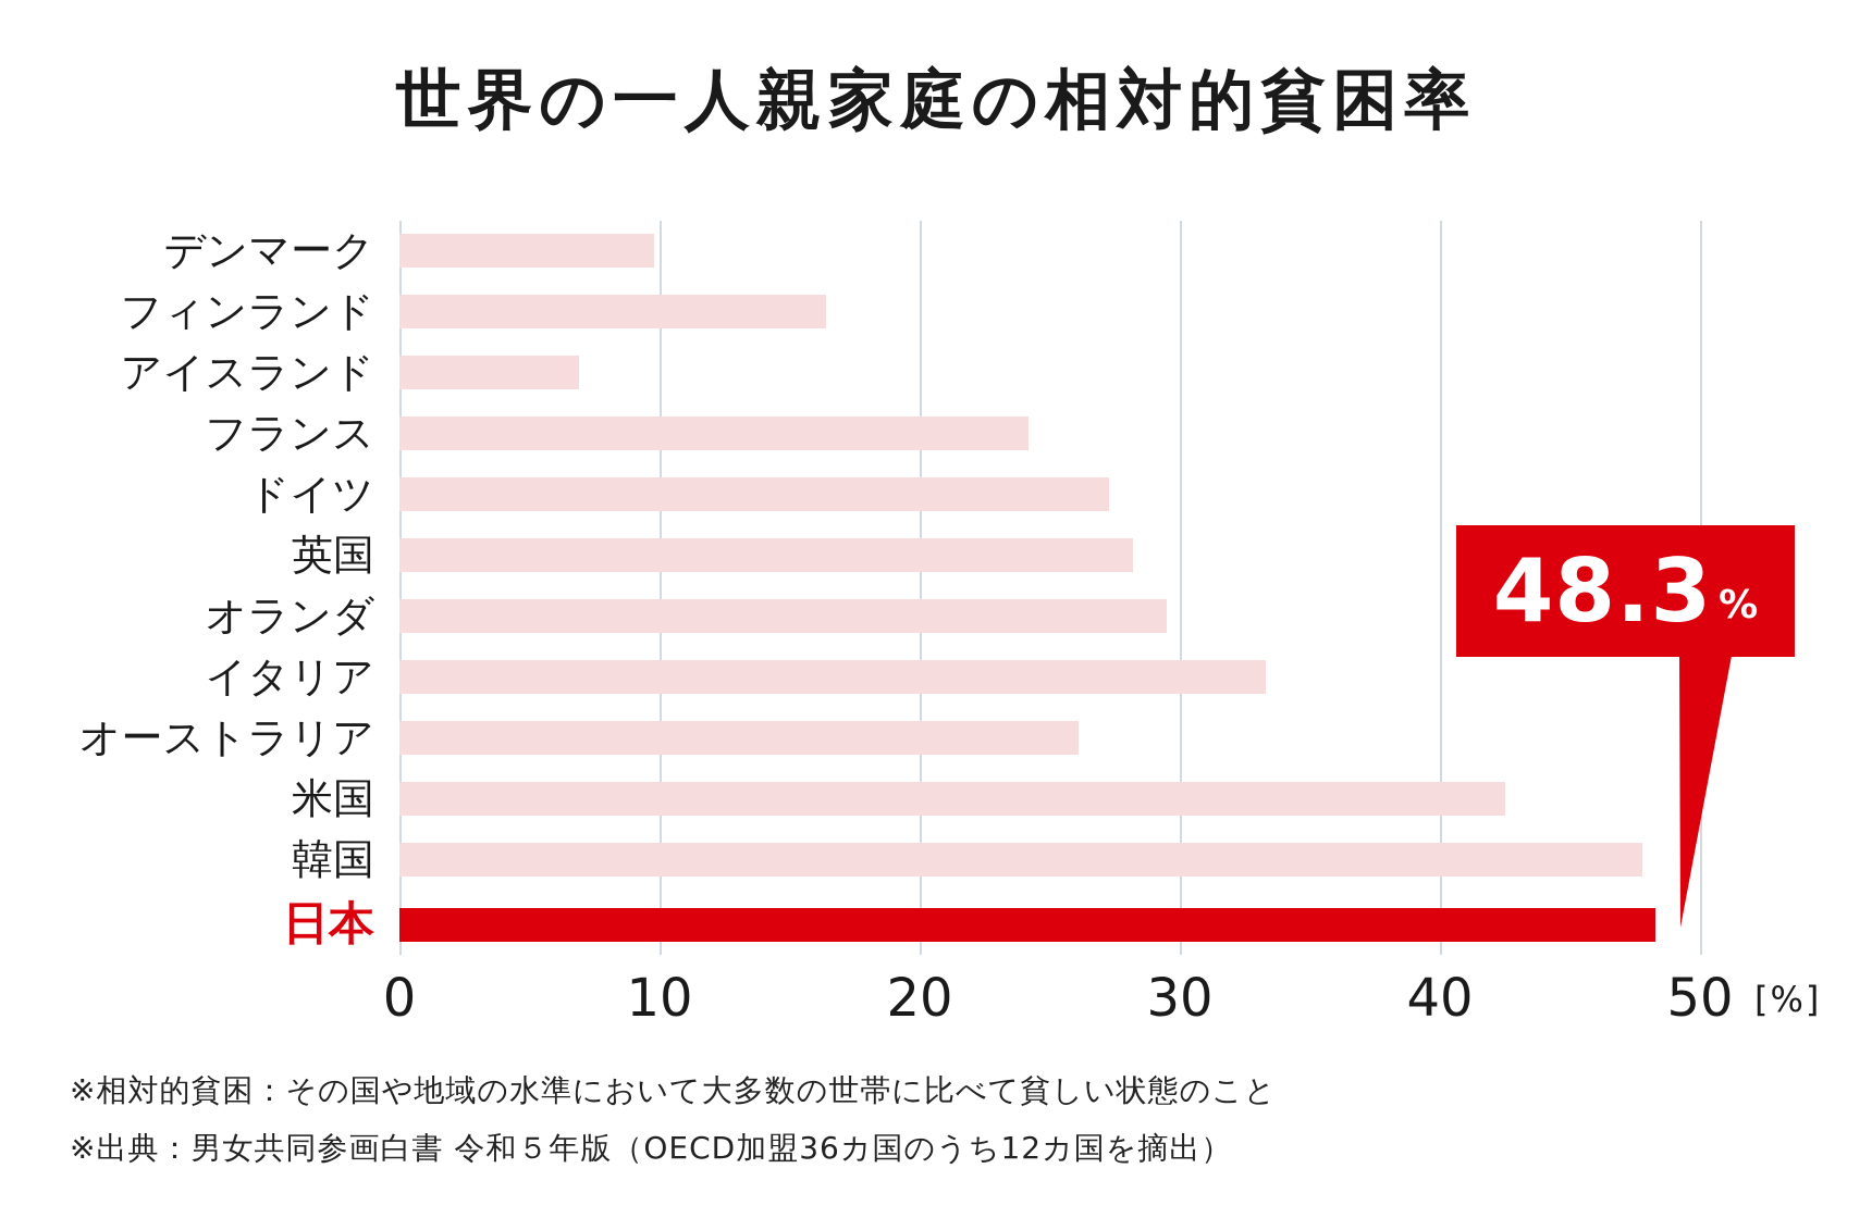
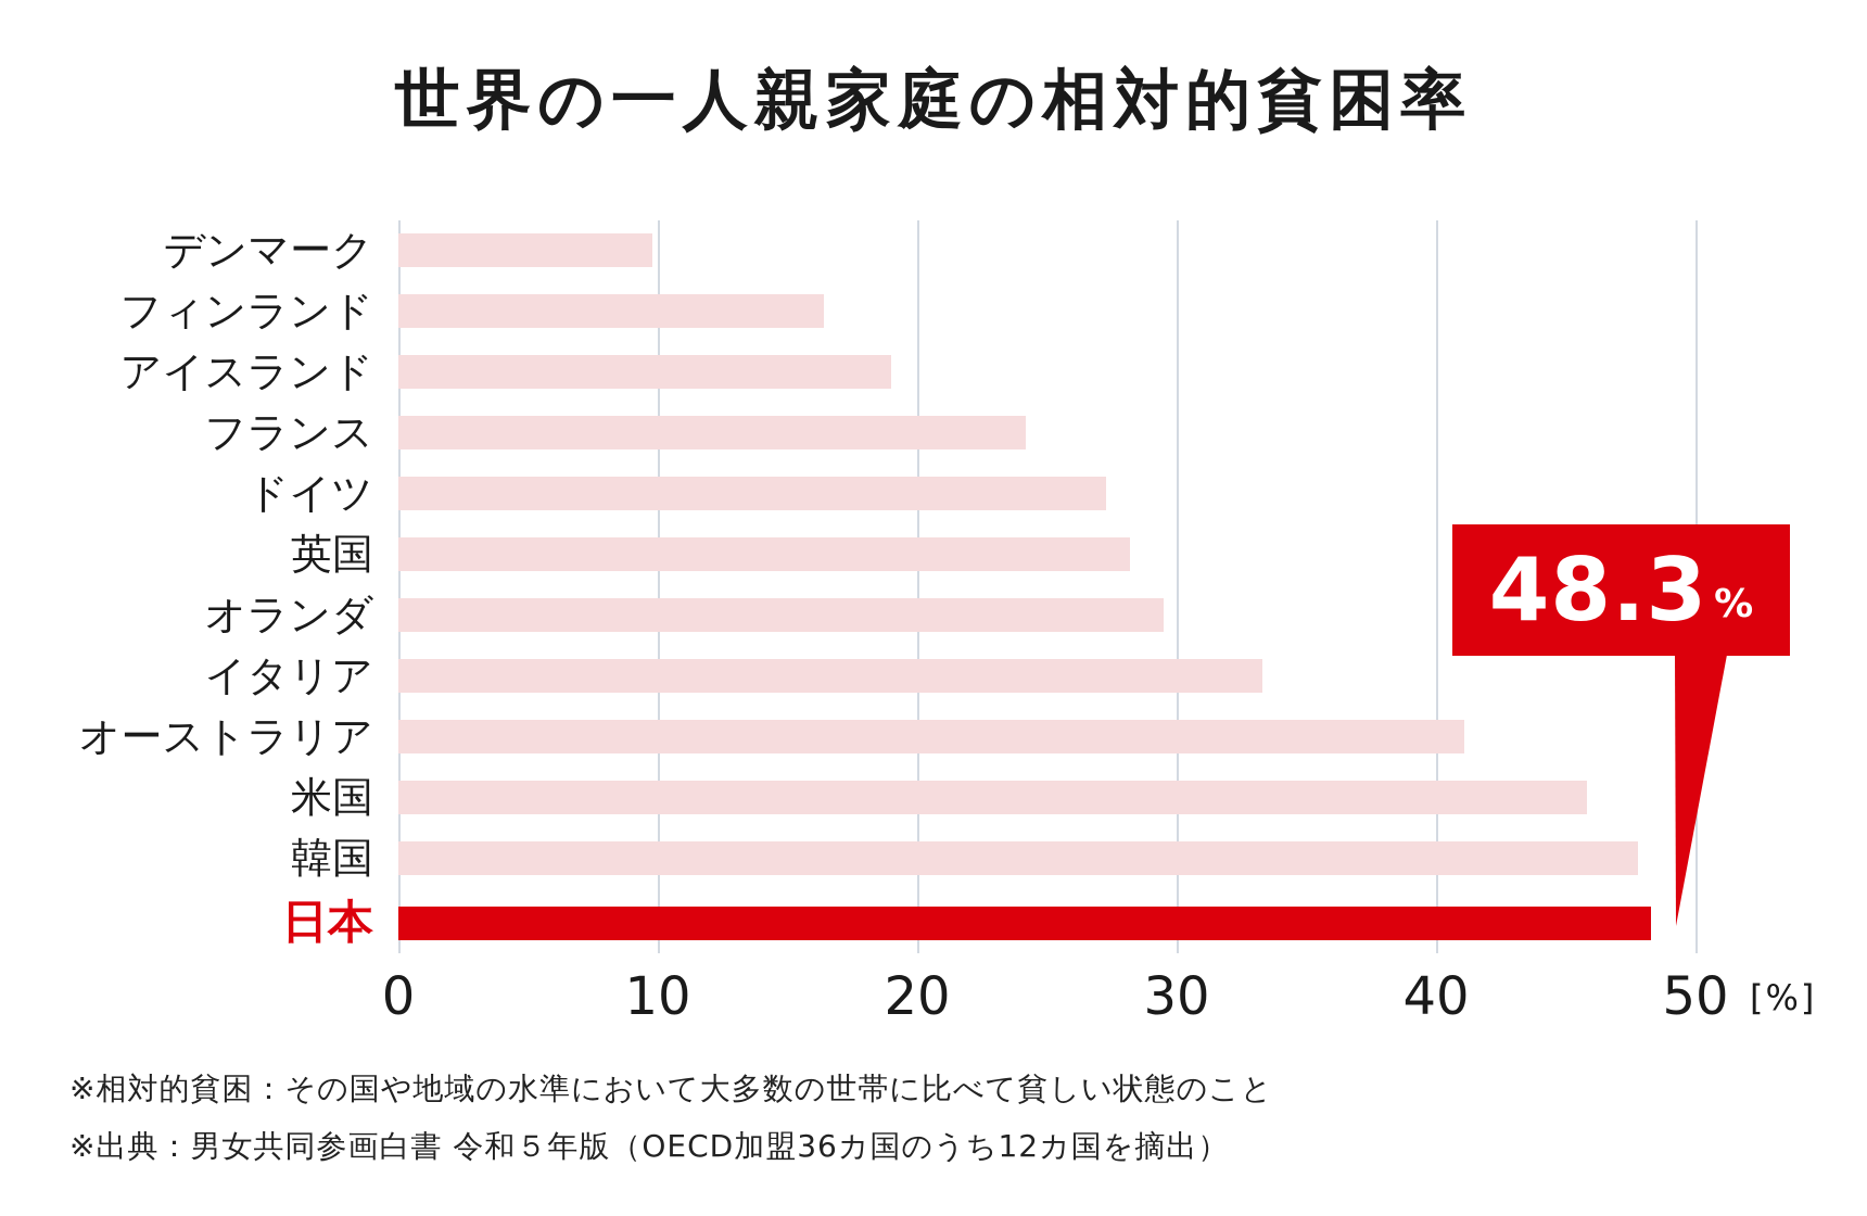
アイスランド: 6.9 -> 19.0
オーストラリア: 26.1 -> 41.1
米国: 42.5 -> 45.8
